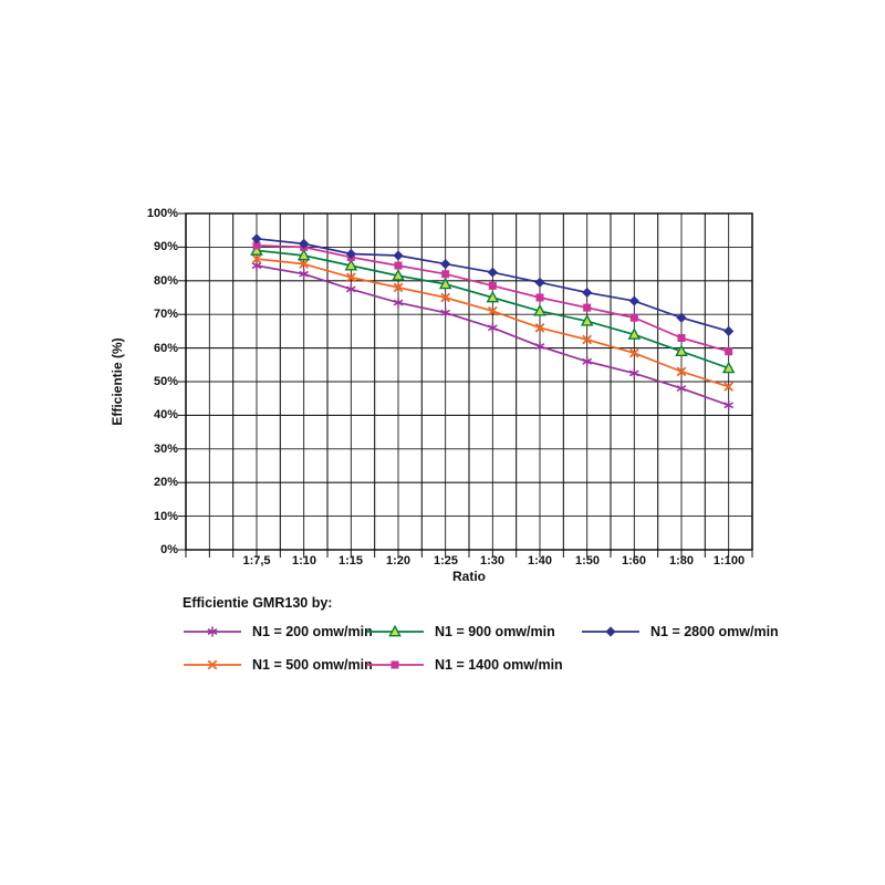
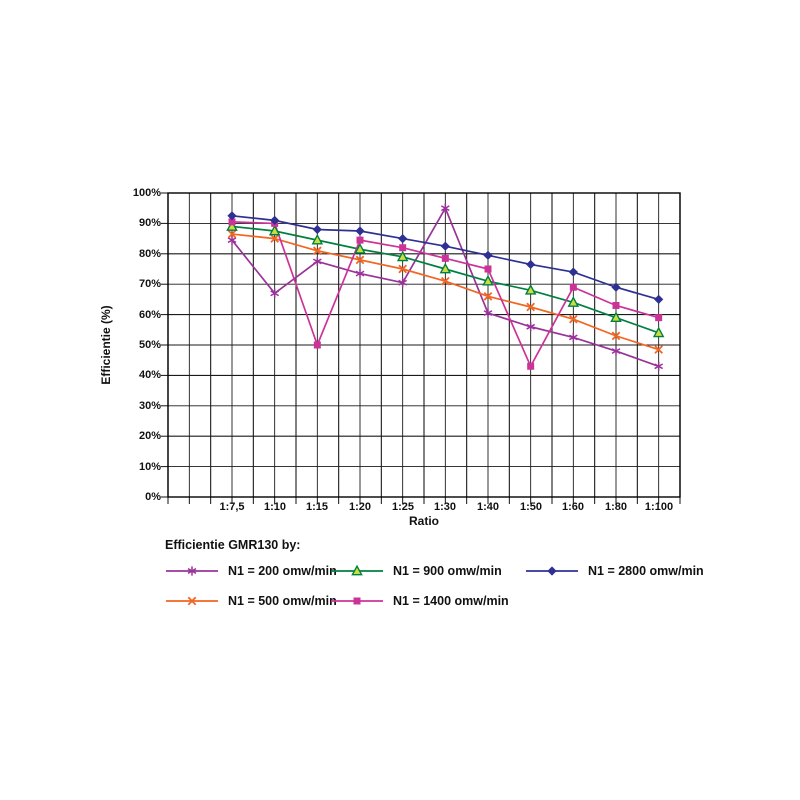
N1 = 200 omw/min/1:10: 82% -> 67%
N1 = 1400 omw/min/1:15: 87% -> 50%
N1 = 200 omw/min/1:30: 66% -> 95%
N1 = 1400 omw/min/1:50: 72% -> 43%
